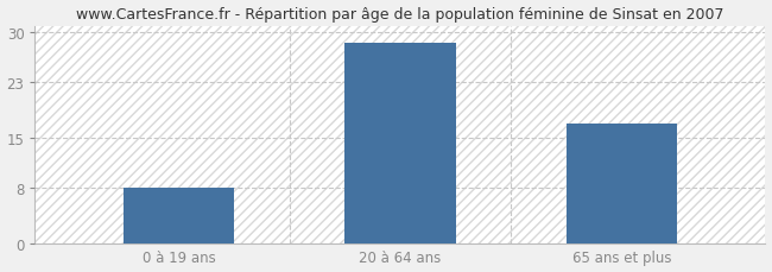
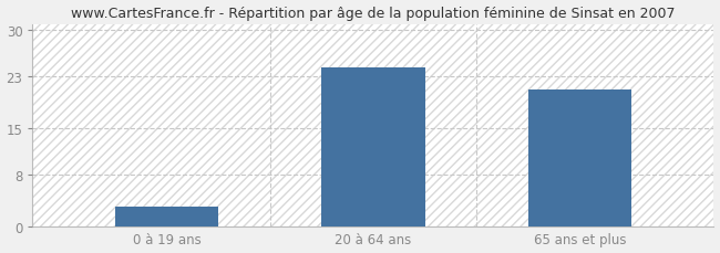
0 à 19 ans: 8.0 -> 3.0
20 à 64 ans: 28.5 -> 24.4
65 ans et plus: 17.0 -> 21.0
